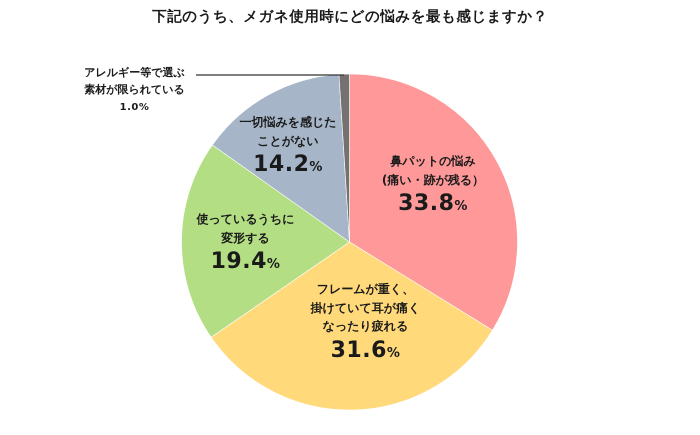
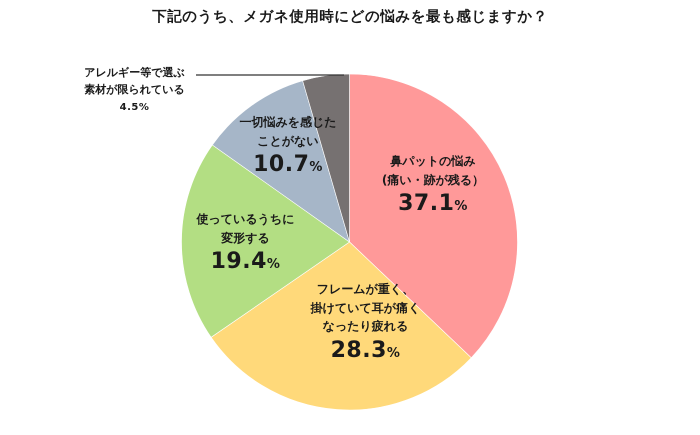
鼻パットの悩み(痛い・跡が残る）: 33.8 -> 37.1
フレームが重く、掛けていて耳が痛くなったり疲れる: 31.6 -> 28.3
一切悩みを感じたことがない: 14.2 -> 10.7
アレルギー等で選ぶ素材が限られている: 1.0% -> 4.5%
